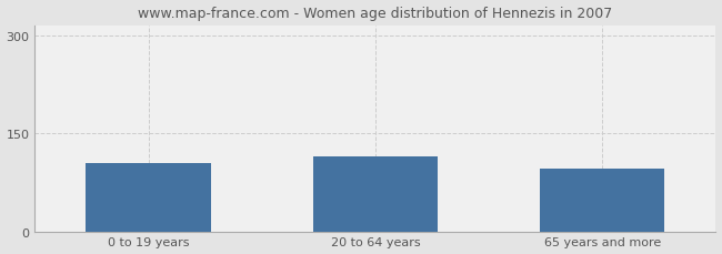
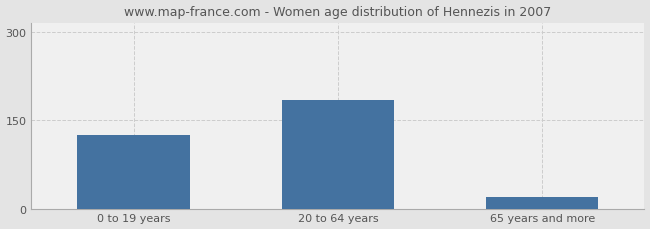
0 to 19 years: 104 -> 125
20 to 64 years: 114 -> 185
65 years and more: 96 -> 20
